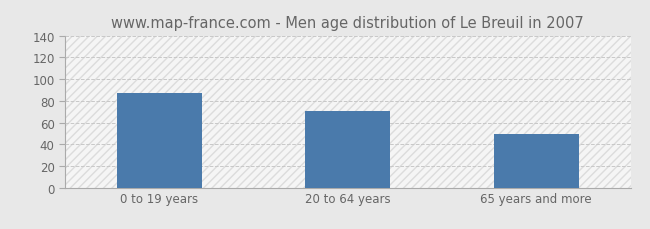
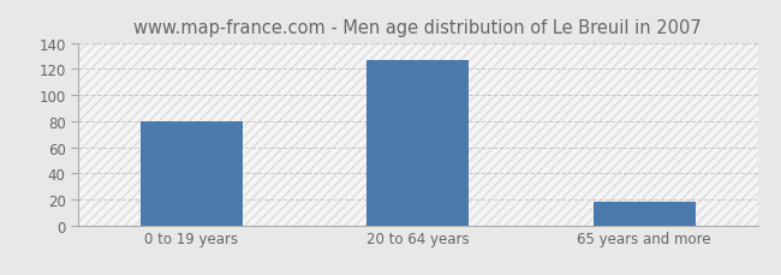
0 to 19 years: 87 -> 80
20 to 64 years: 71 -> 127
65 years and more: 49 -> 18
